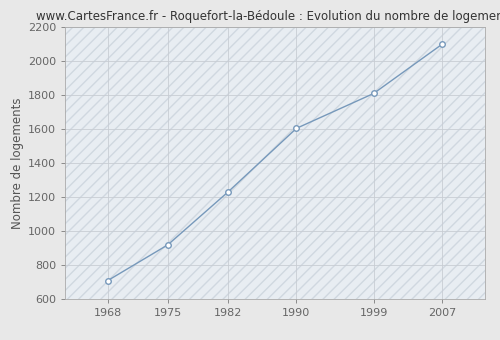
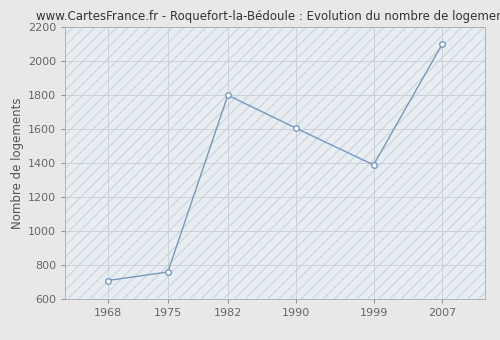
1975: 920 -> 760
1982: 1230 -> 1800
1999: 1810 -> 1390
